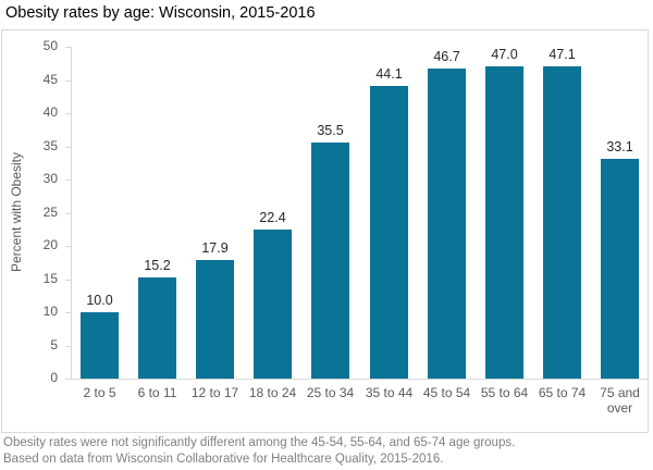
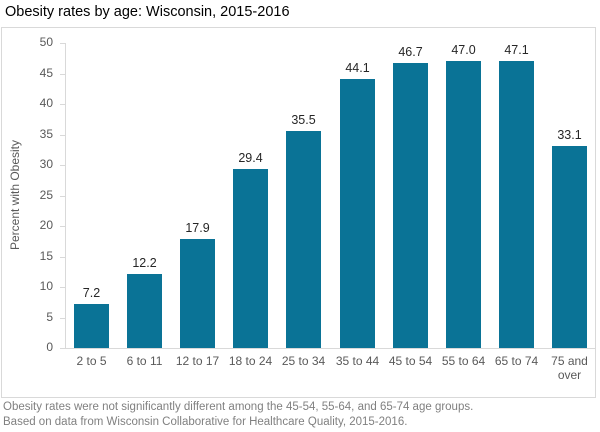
2 to 5: 10.0 -> 7.2
6 to 11: 15.2 -> 12.2
18 to 24: 22.4 -> 29.4
